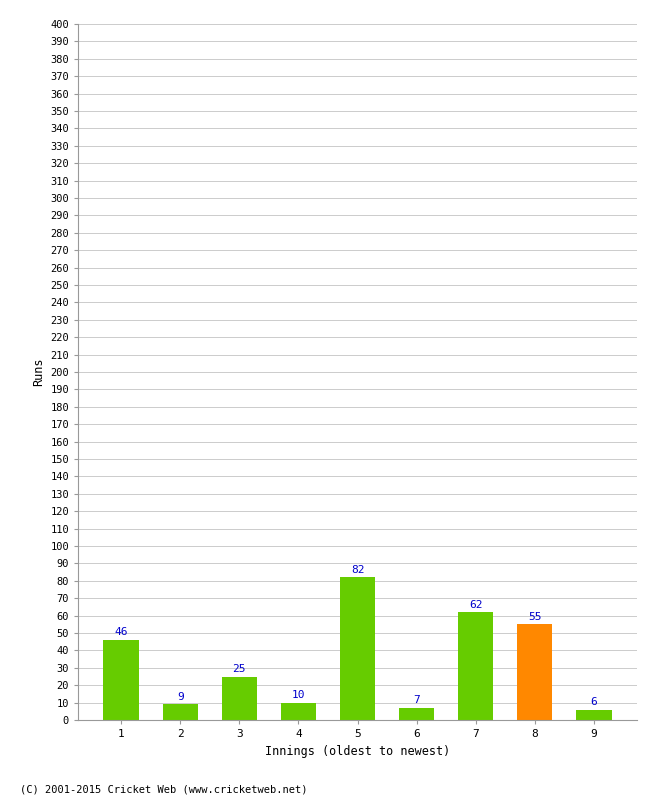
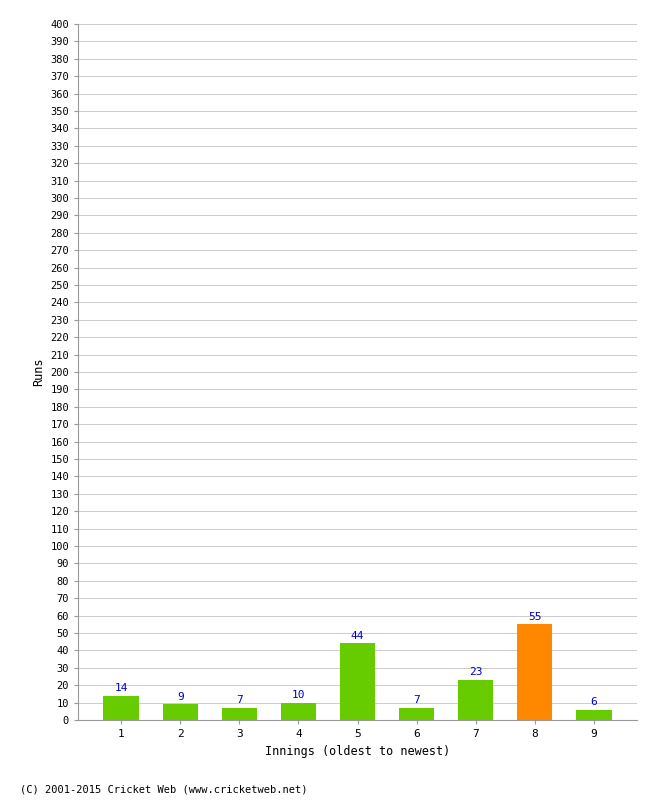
1: 46 -> 14
3: 25 -> 7
5: 82 -> 44
7: 62 -> 23
